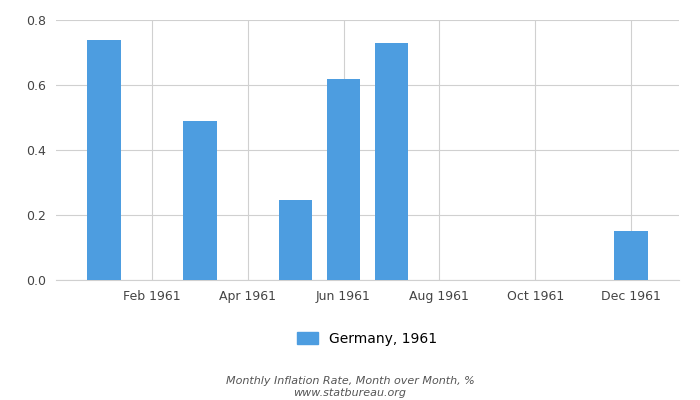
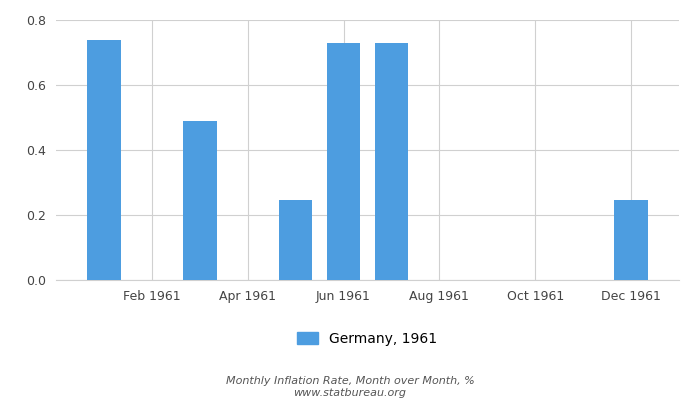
Jun 1961: 0.620 -> 0.730
Dec 1961: 0.150 -> 0.245
